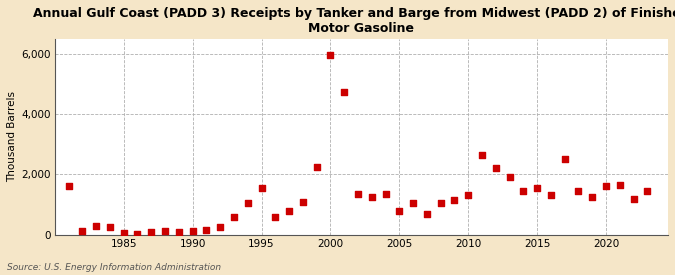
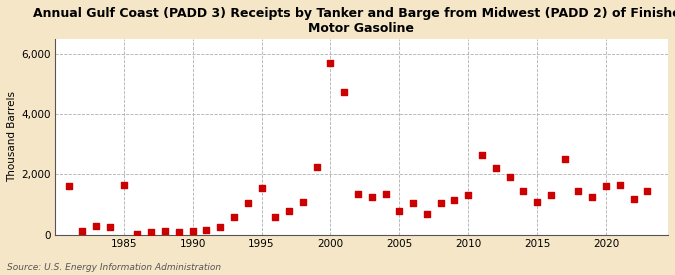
1985: 50 -> 1,650
2000: 5,950 -> 5,700
2015: 1,550 -> 1,100
